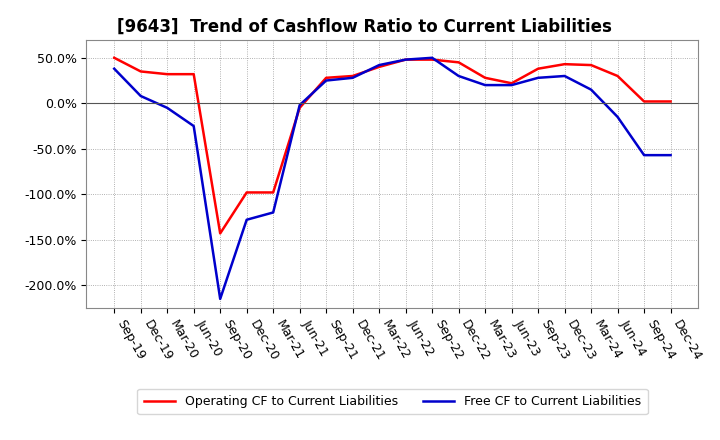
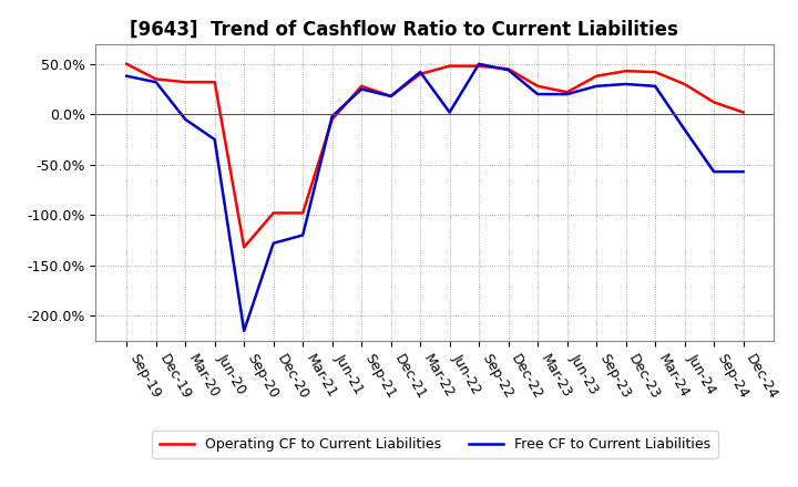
Free CF to Current Liabilities/Dec-19: 8% -> 32%
Operating CF to Current Liabilities/Sep-20: -143% -> -132%
Operating CF to Current Liabilities/Dec-21: 30% -> 18%
Free CF to Current Liabilities/Dec-21: 28% -> 18%
Free CF to Current Liabilities/Jun-22: 48% -> 2%
Free CF to Current Liabilities/Dec-22: 30% -> 44%
Free CF to Current Liabilities/Mar-24: 15% -> 28%
Operating CF to Current Liabilities/Sep-24: 2% -> 12%
